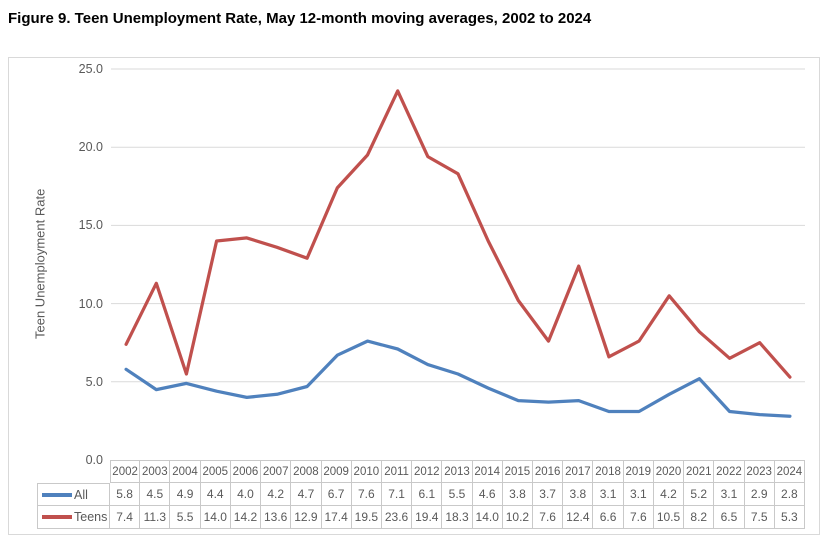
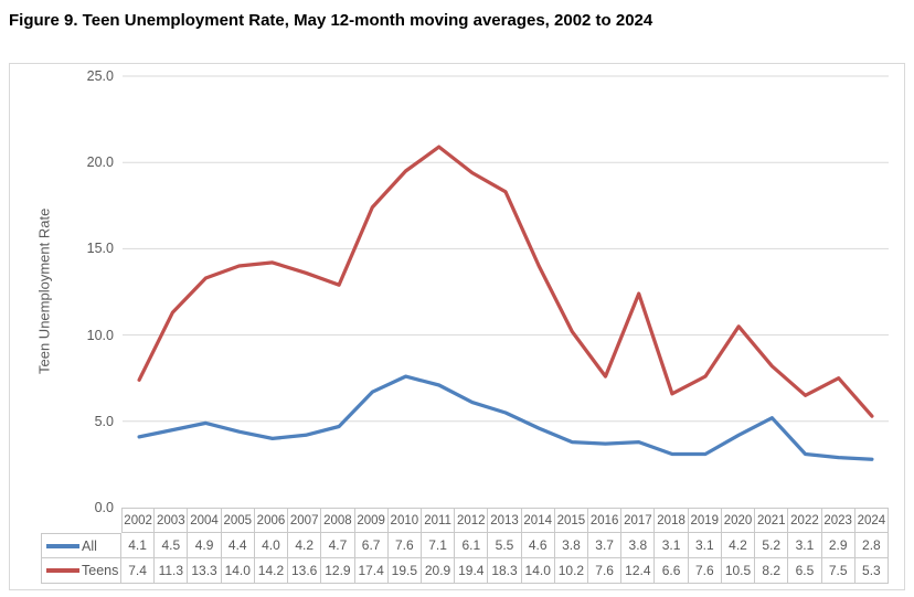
All/2002: 5.8 -> 4.1
Teens/2004: 5.5 -> 13.3
Teens/2011: 23.6 -> 20.9
